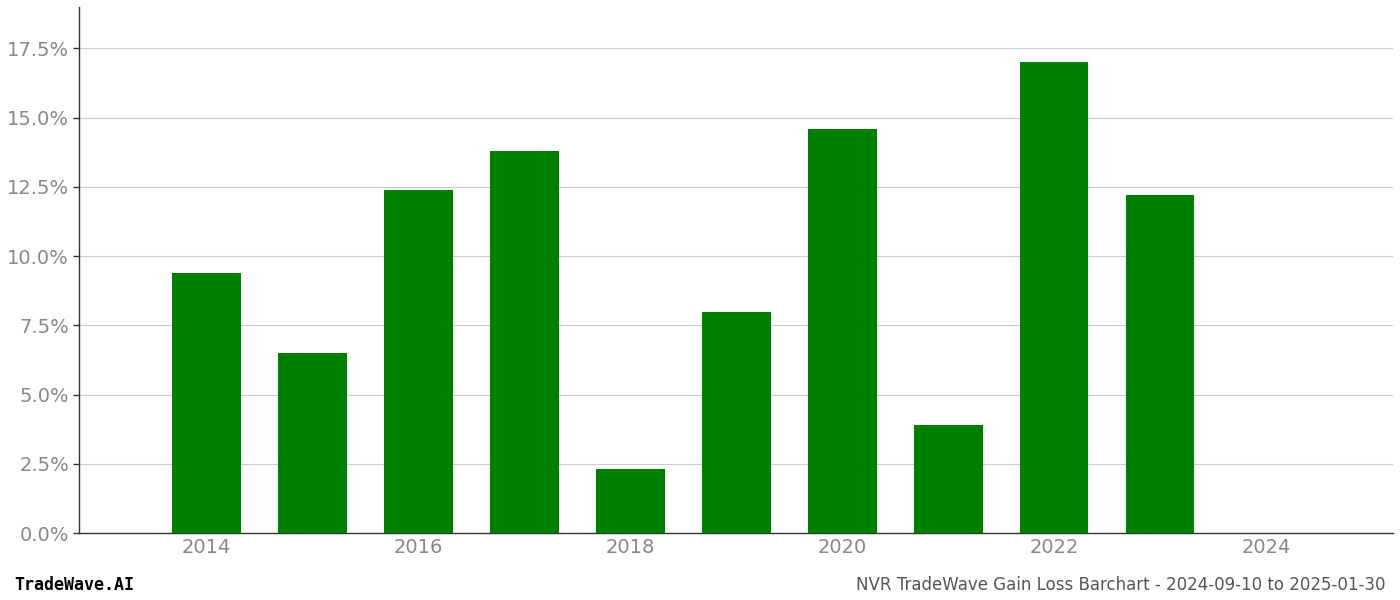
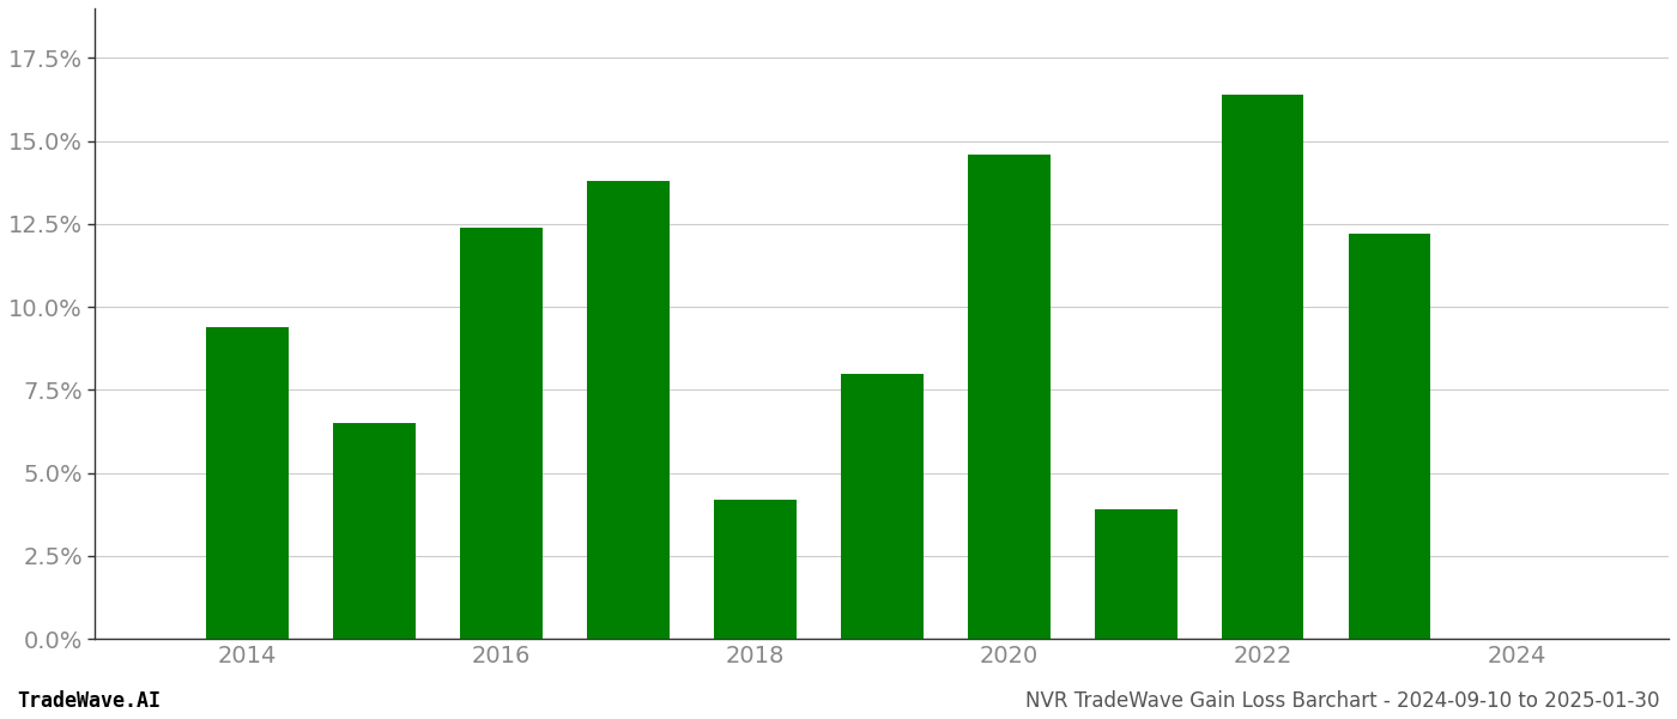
2018: 2.3% -> 4.2%
2022: 17.0% -> 16.4%
